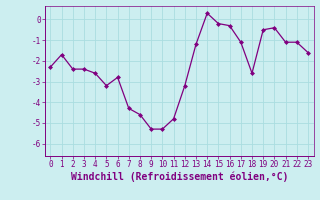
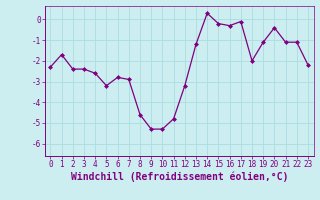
7: -4.3 -> -2.9
17: -1.1 -> -0.1
18: -2.6 -> -2.0
19: -0.5 -> -1.1
23: -1.6 -> -2.2
